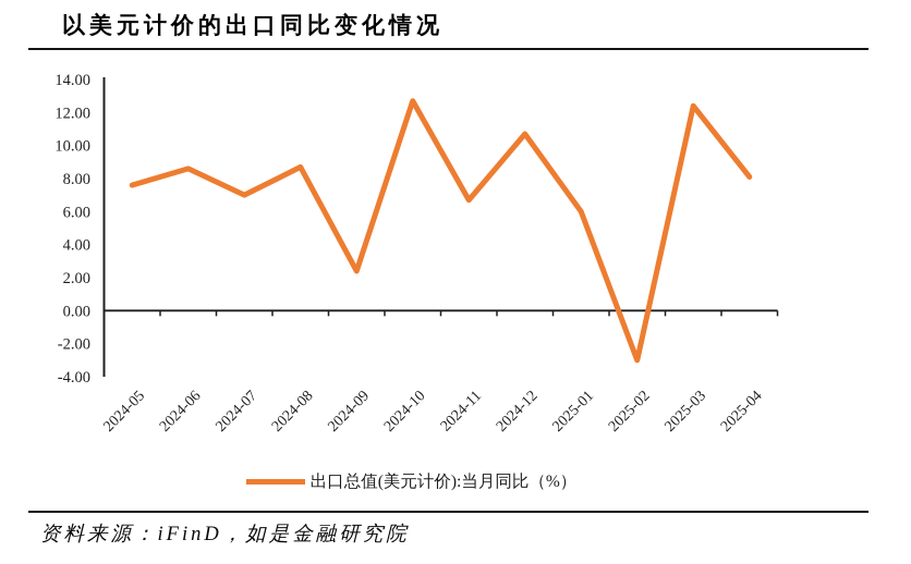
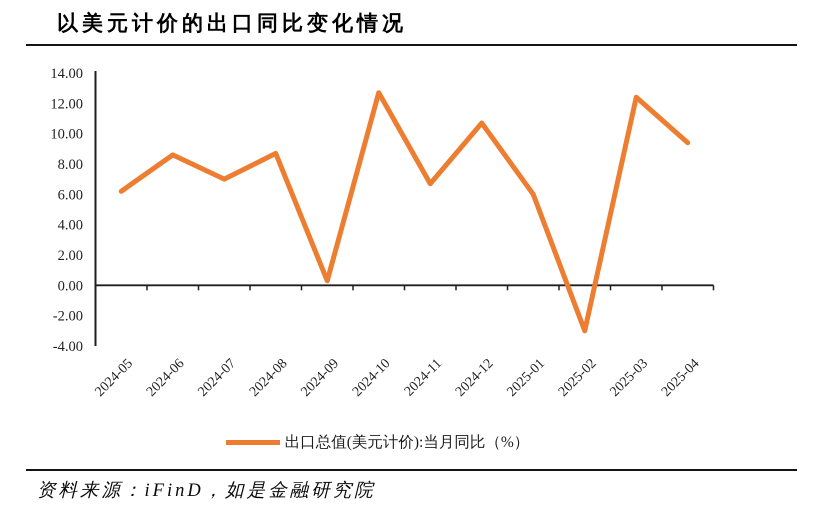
2024-05: 7.6 -> 6.2
2024-09: 2.4 -> 0.3
2025-04: 8.1 -> 9.4
